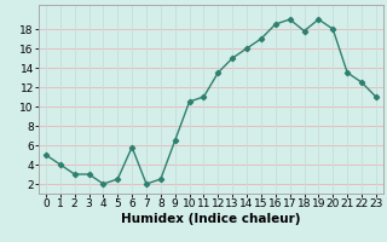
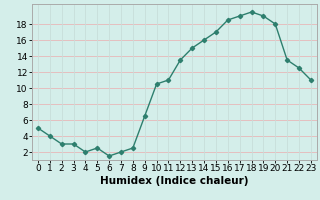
6: 5.8 -> 1.5
18: 17.8 -> 19.5
